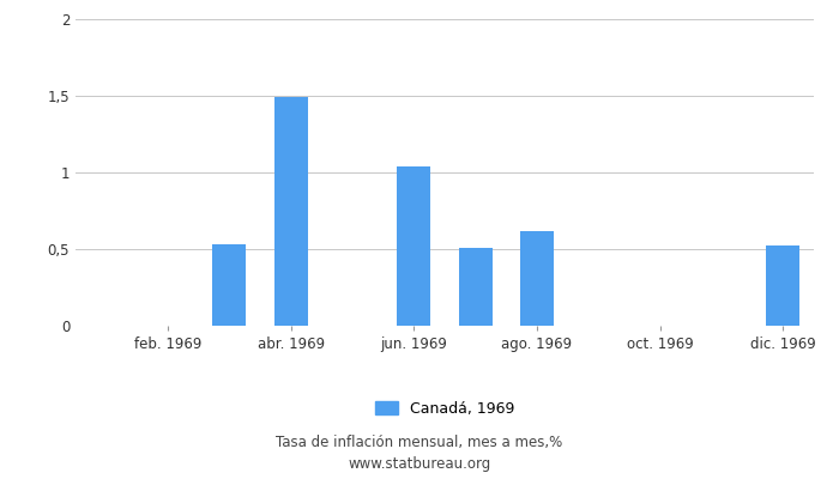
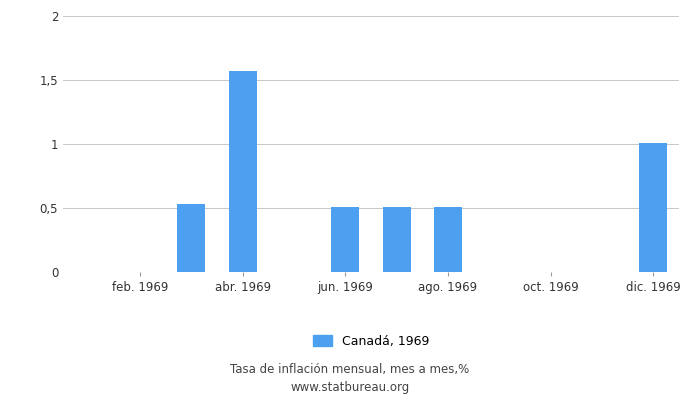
abr. 1969: 1,49 -> 1,57
jun. 1969: 1,04 -> 0,51
ago. 1969: 0,62 -> 0,51
dic. 1969: 0,52 -> 1,01
